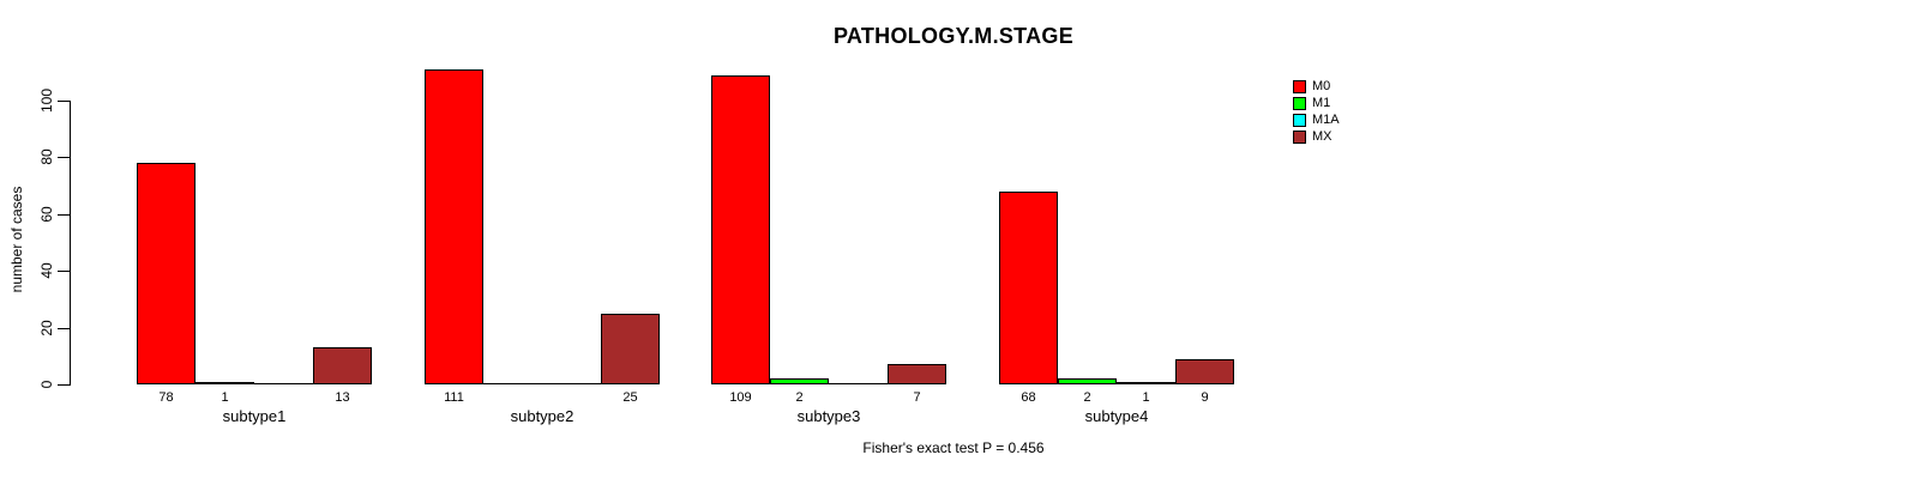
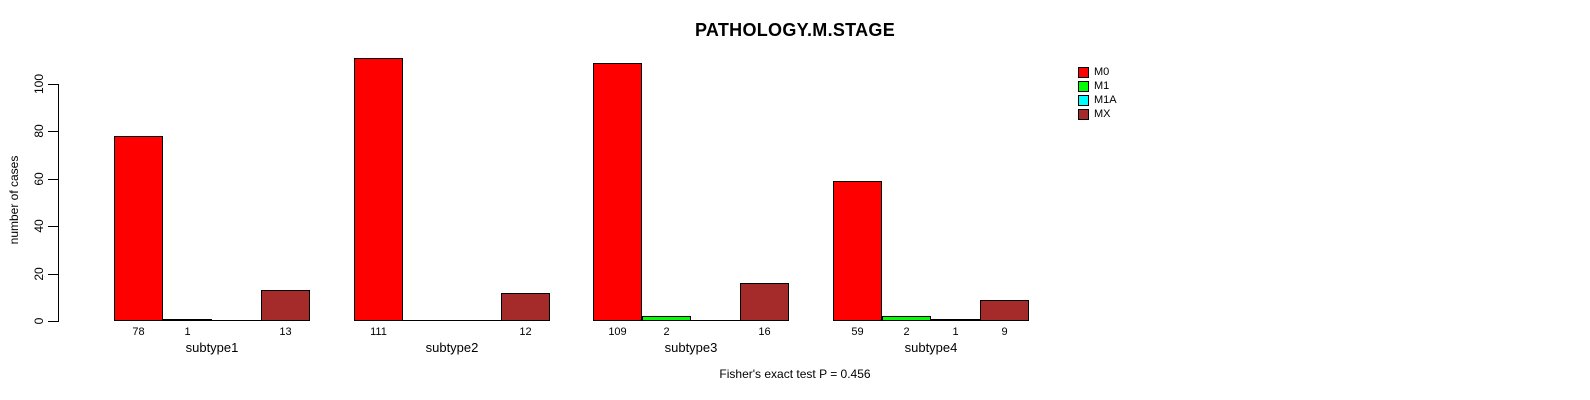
MX/subtype2: 25 -> 12
MX/subtype3: 7 -> 16
M0/subtype4: 68 -> 59
